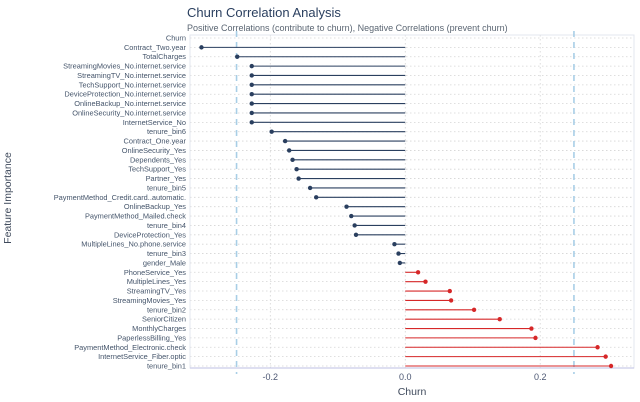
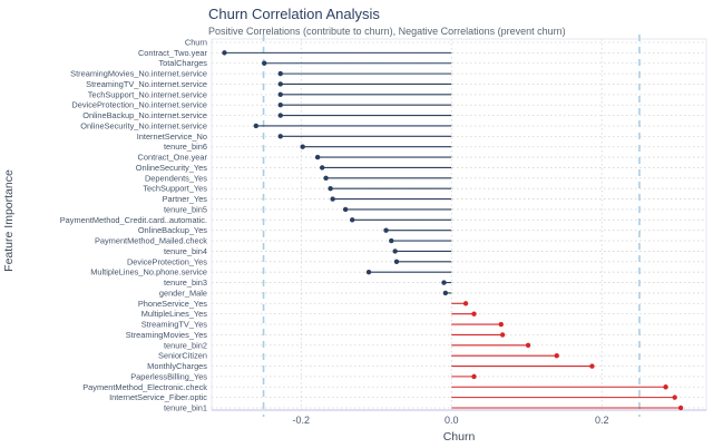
OnlineSecurity_No.internet.service: -0.23 -> -0.26
MultipleLines_No.phone.service: -0.02 -> -0.11
PaperlessBilling_Yes: 0.19 -> 0.03
